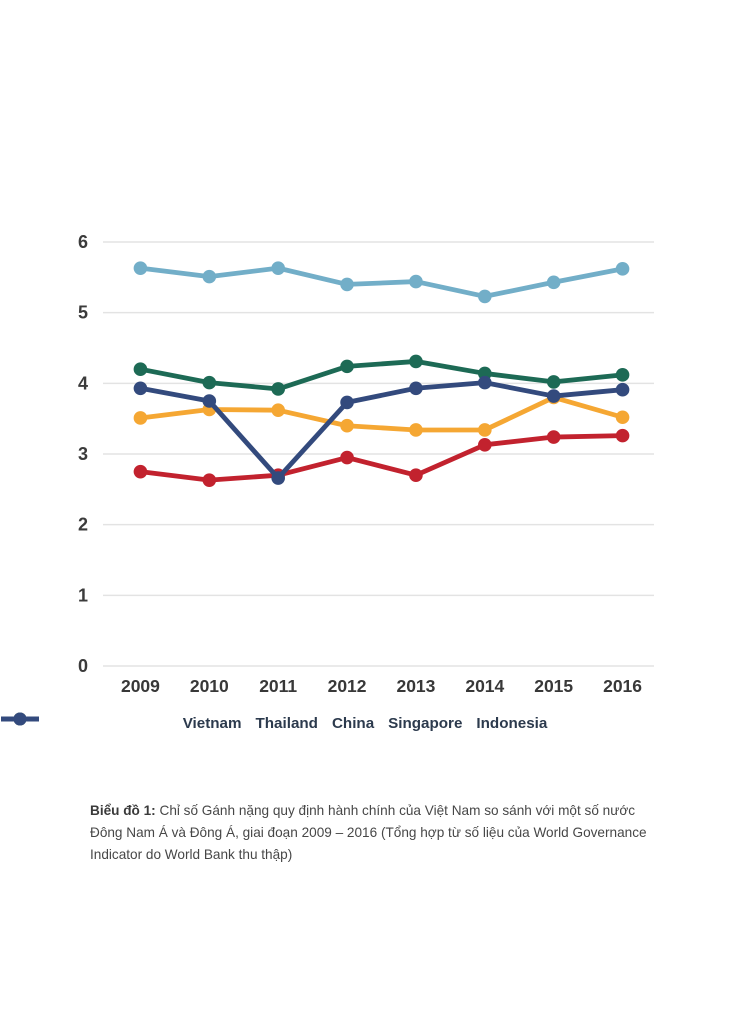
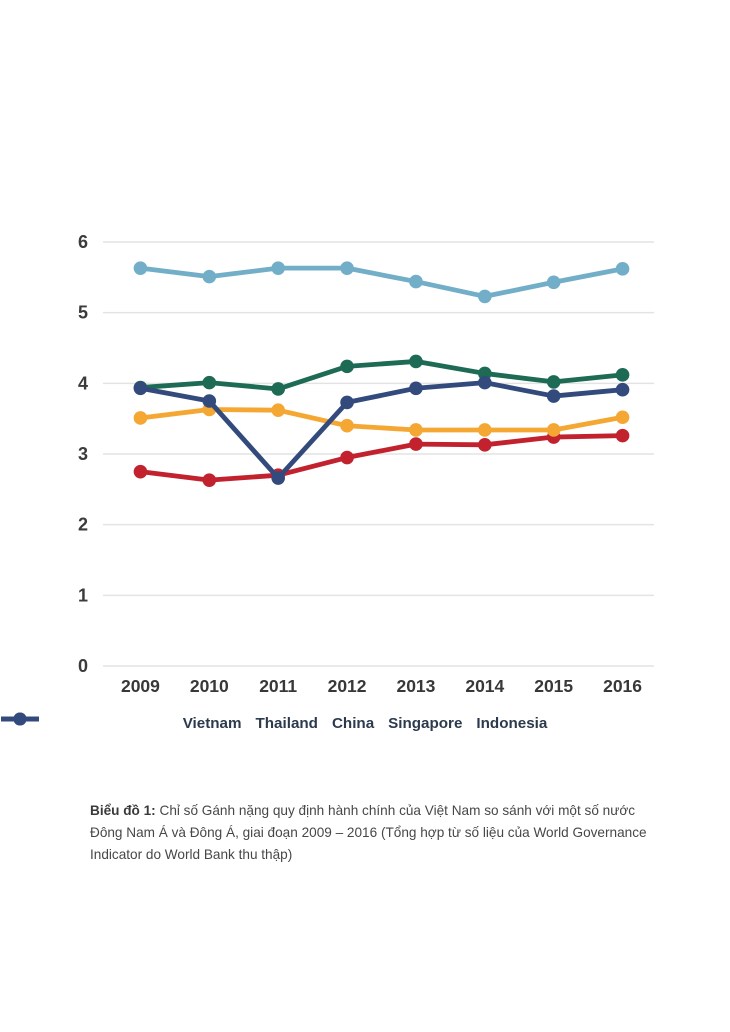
China/2009: 4.2 -> 3.9
Singapore/2012: 5.4 -> 5.6
Vietnam/2013: 2.7 -> 3.1
Thailand/2015: 3.8 -> 3.3
